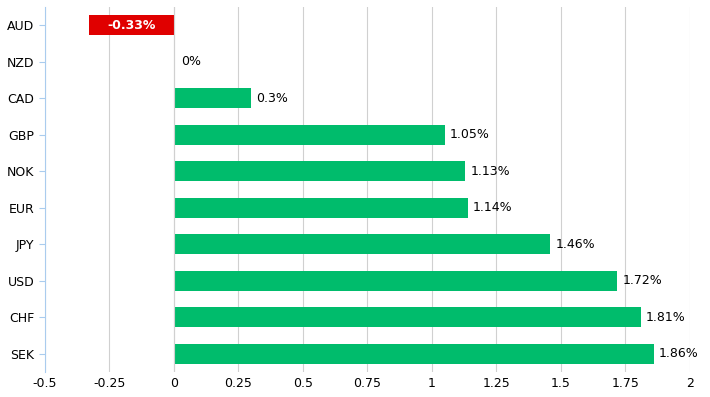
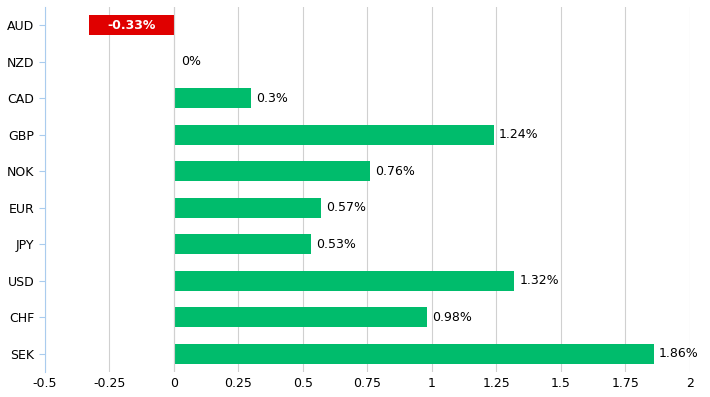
GBP: 1.05% -> 1.24%
NOK: 1.13% -> 0.76%
EUR: 1.14% -> 0.57%
JPY: 1.46% -> 0.53%
USD: 1.72% -> 1.32%
CHF: 1.81% -> 0.98%
